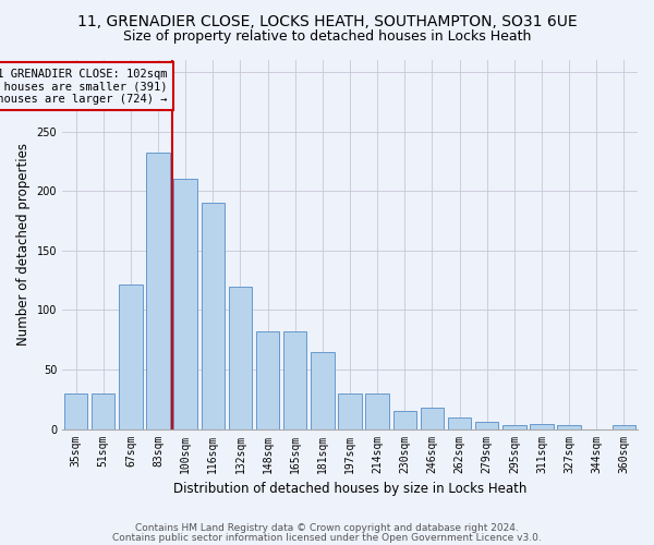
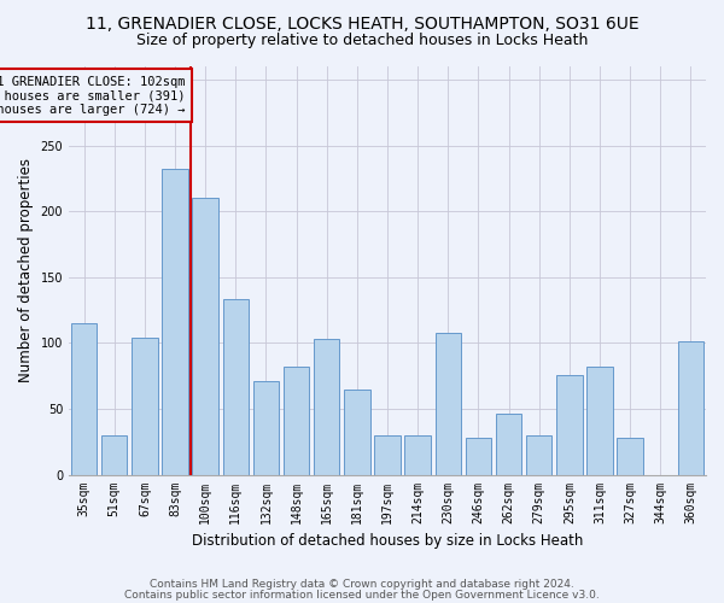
35sqm: 30 -> 115
67sqm: 121 -> 104
116sqm: 190 -> 133
132sqm: 120 -> 71
165sqm: 82 -> 103
230sqm: 15 -> 108
246sqm: 18 -> 28
262sqm: 10 -> 46
279sqm: 6 -> 30
295sqm: 3 -> 76
311sqm: 4 -> 82
327sqm: 3 -> 28
360sqm: 3 -> 101
